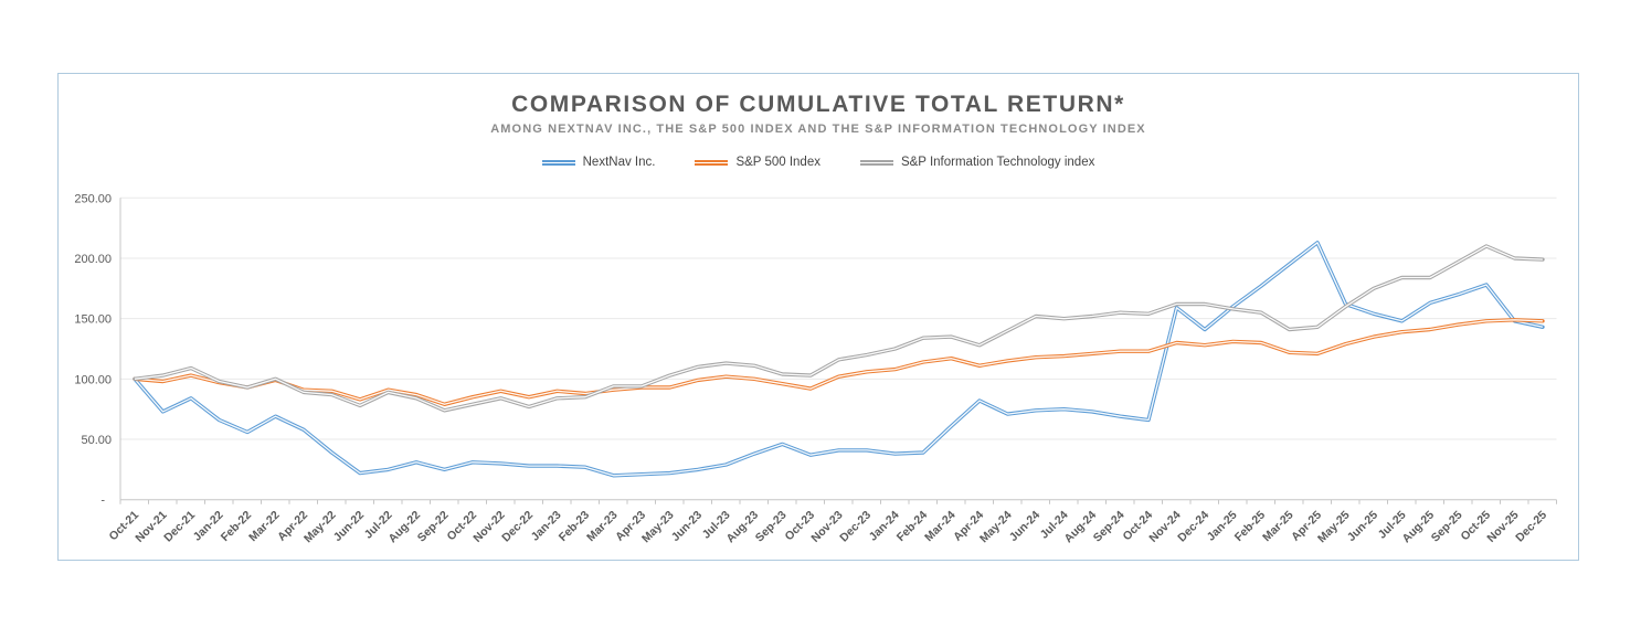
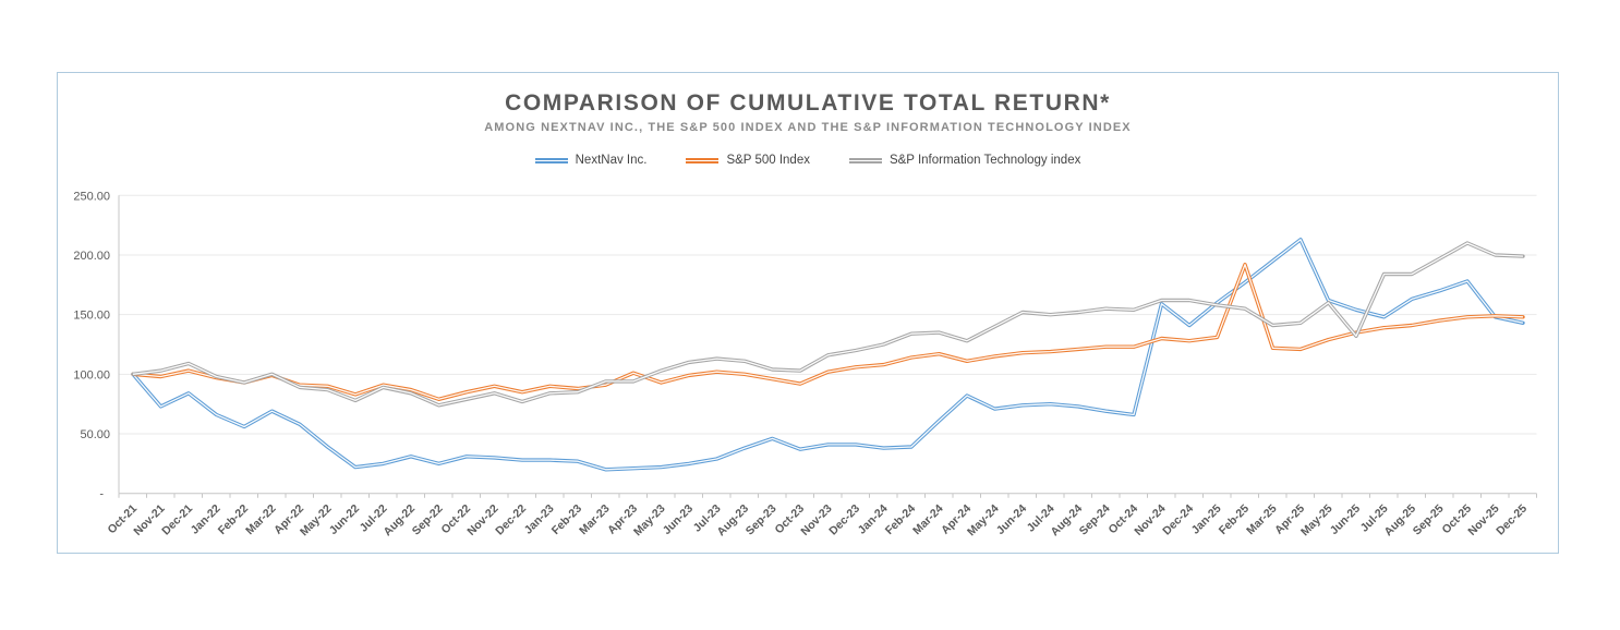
S&P 500 Index/Apr-23: 93 -> 101
S&P 500 Index/Feb-25: 130 -> 192
S&P Information Technology index/Jun-25: 175 -> 132
